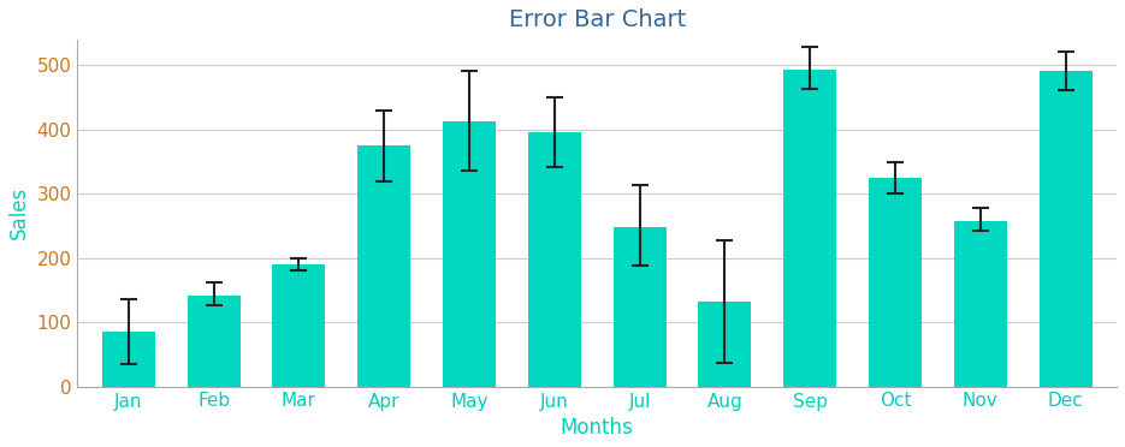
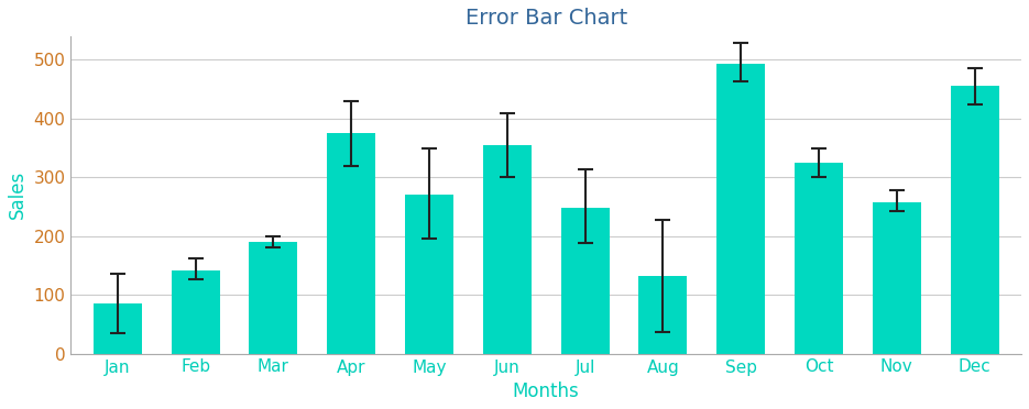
May: 412 -> 270
Jun: 396 -> 355
Dec: 492 -> 455
